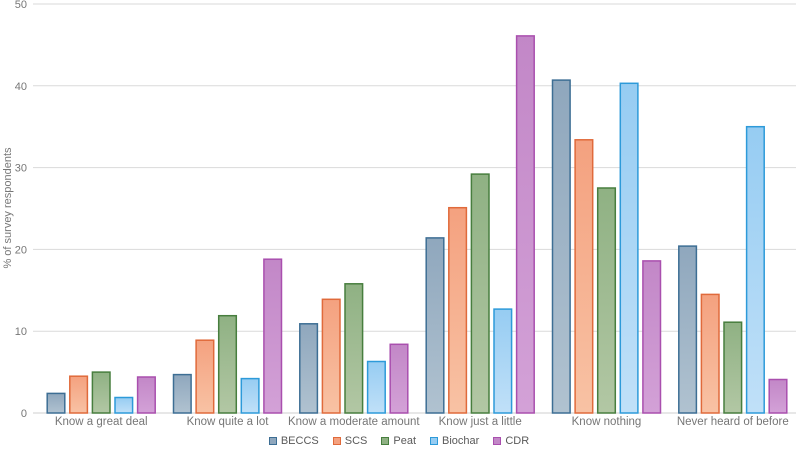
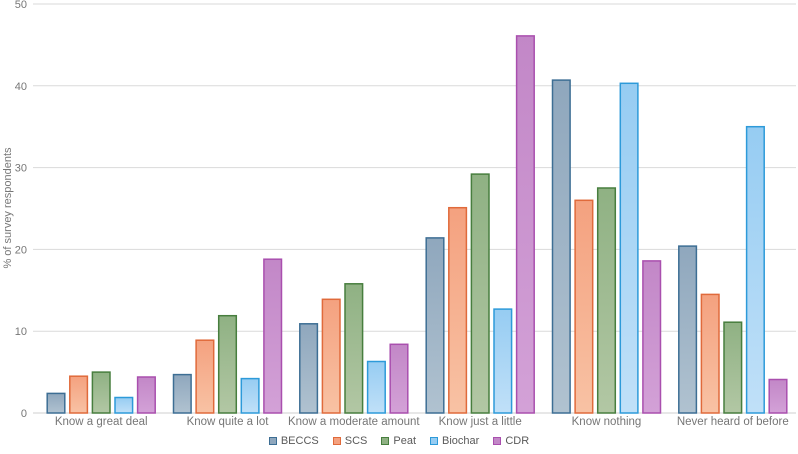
SCS/Know nothing: 33 -> 26
